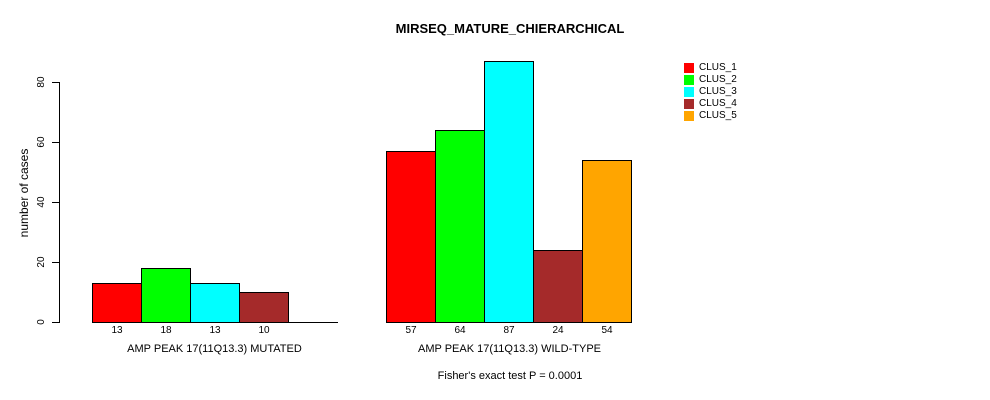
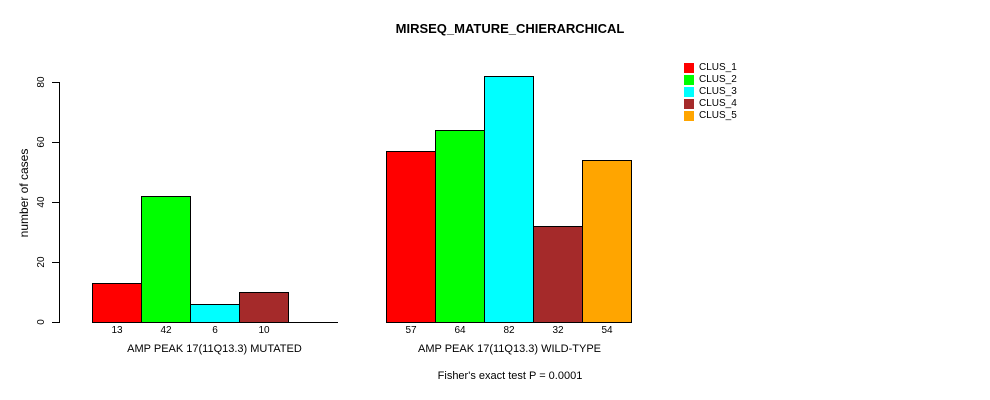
CLUS_2/AMP PEAK 17(11Q13.3) MUTATED: 18 -> 42
CLUS_3/AMP PEAK 17(11Q13.3) MUTATED: 13 -> 6
CLUS_3/AMP PEAK 17(11Q13.3) WILD-TYPE: 87 -> 82
CLUS_4/AMP PEAK 17(11Q13.3) WILD-TYPE: 24 -> 32
